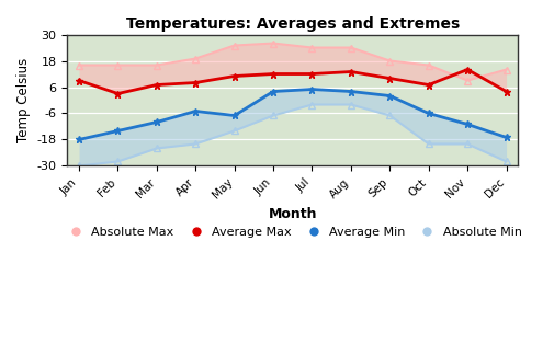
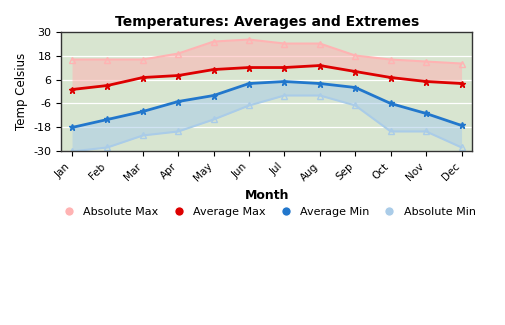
Average Max/Jan: 9 -> 1
Average Min/May: -7 -> -2
Absolute Max/Nov: 9 -> 15
Average Max/Nov: 14 -> 5
